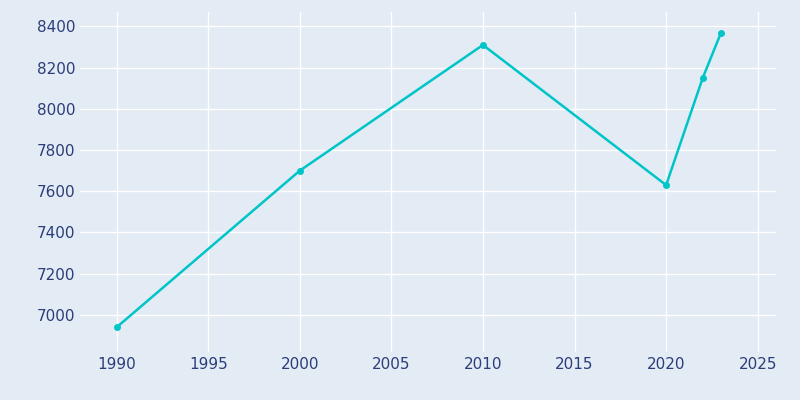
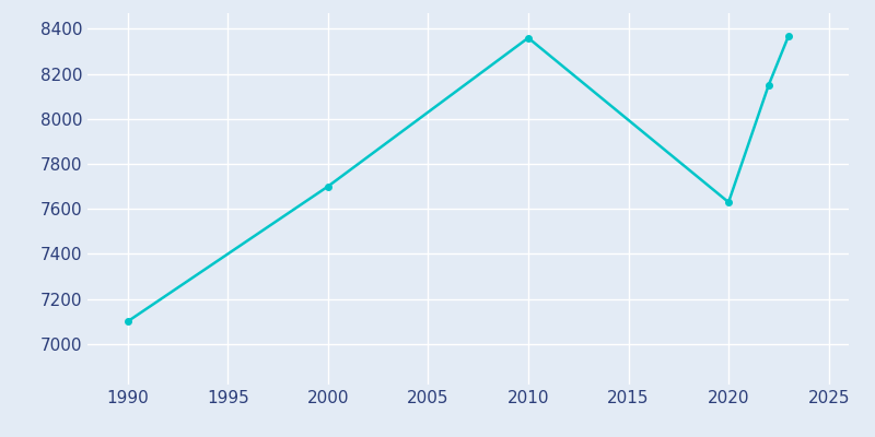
1990: 6940 -> 7100
2010: 8310 -> 8360
